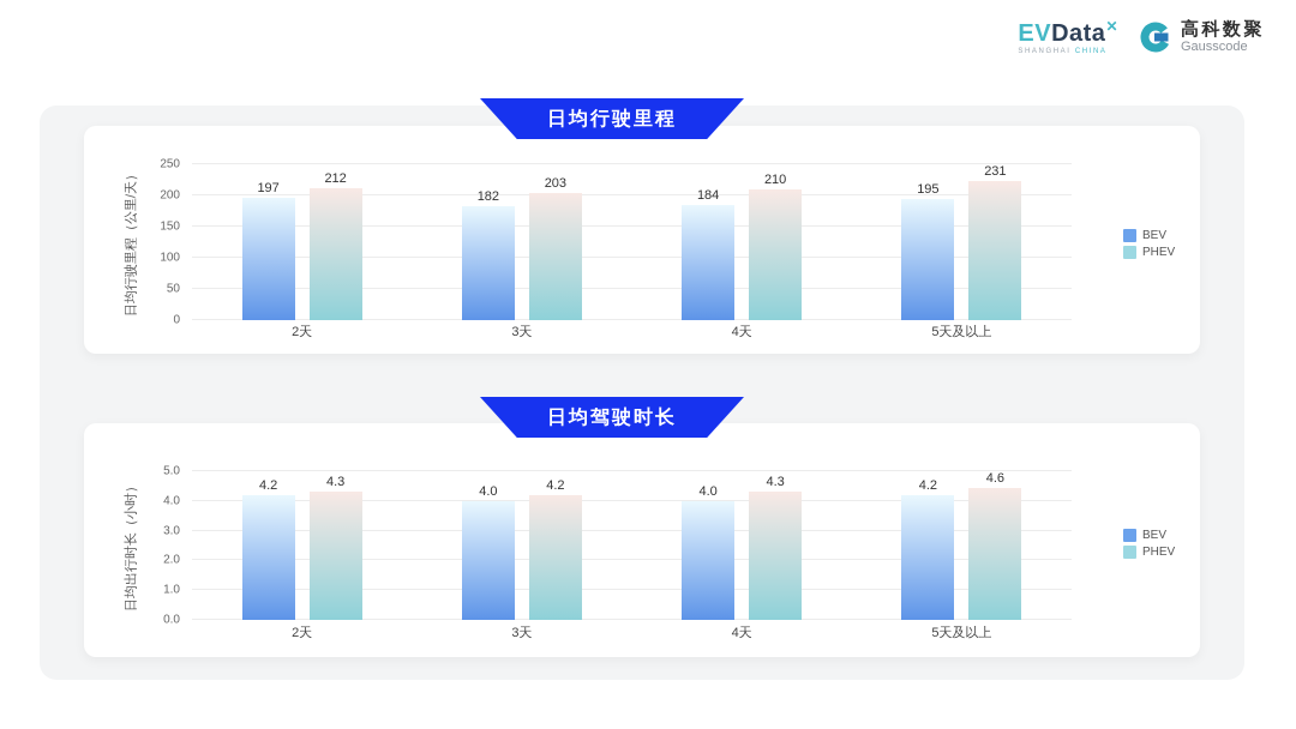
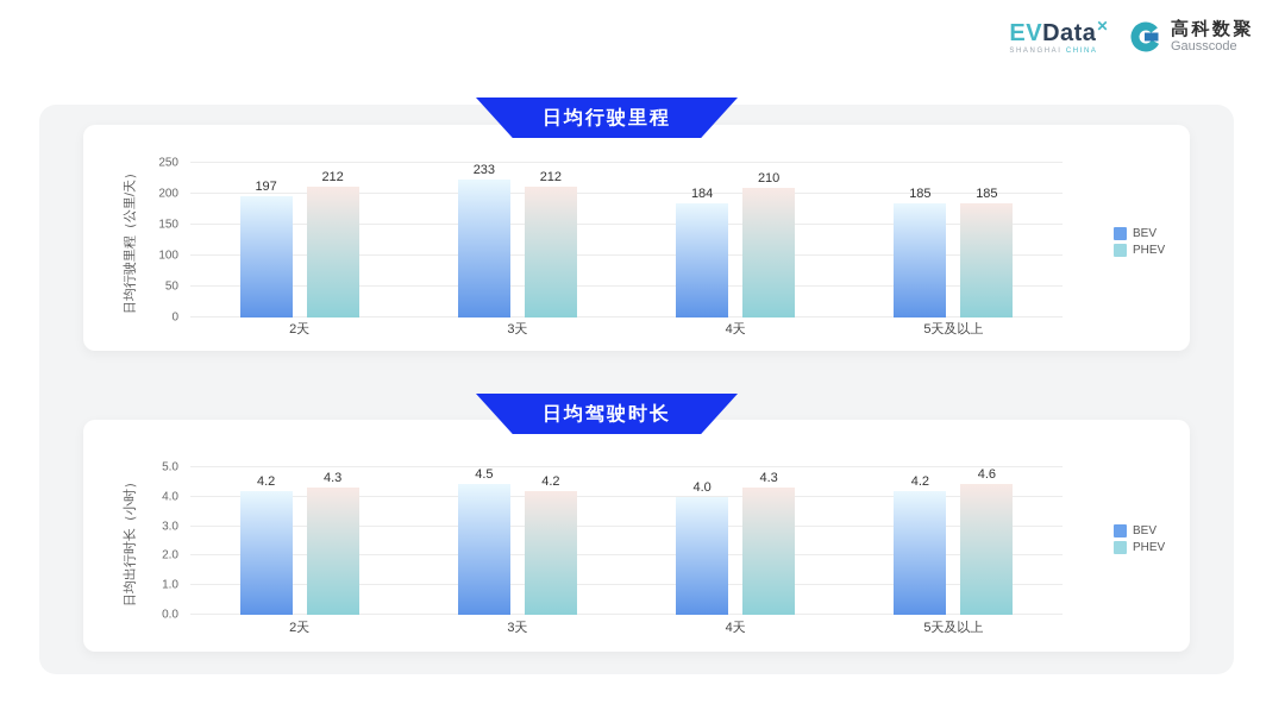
日均行驶里程/BEV/3天: 182 -> 233
日均行驶里程/PHEV/3天: 203 -> 212
日均行驶里程/BEV/5天及以上: 195 -> 185
日均行驶里程/PHEV/5天及以上: 231 -> 185
日均驾驶时长/BEV/3天: 4.0 -> 4.5
